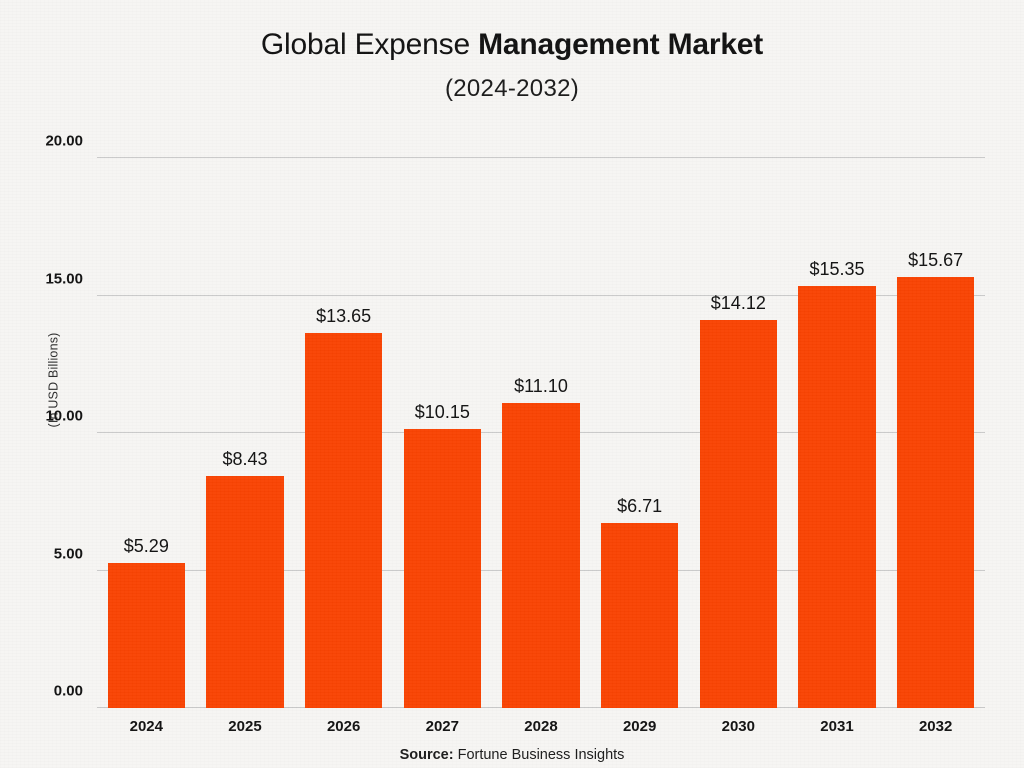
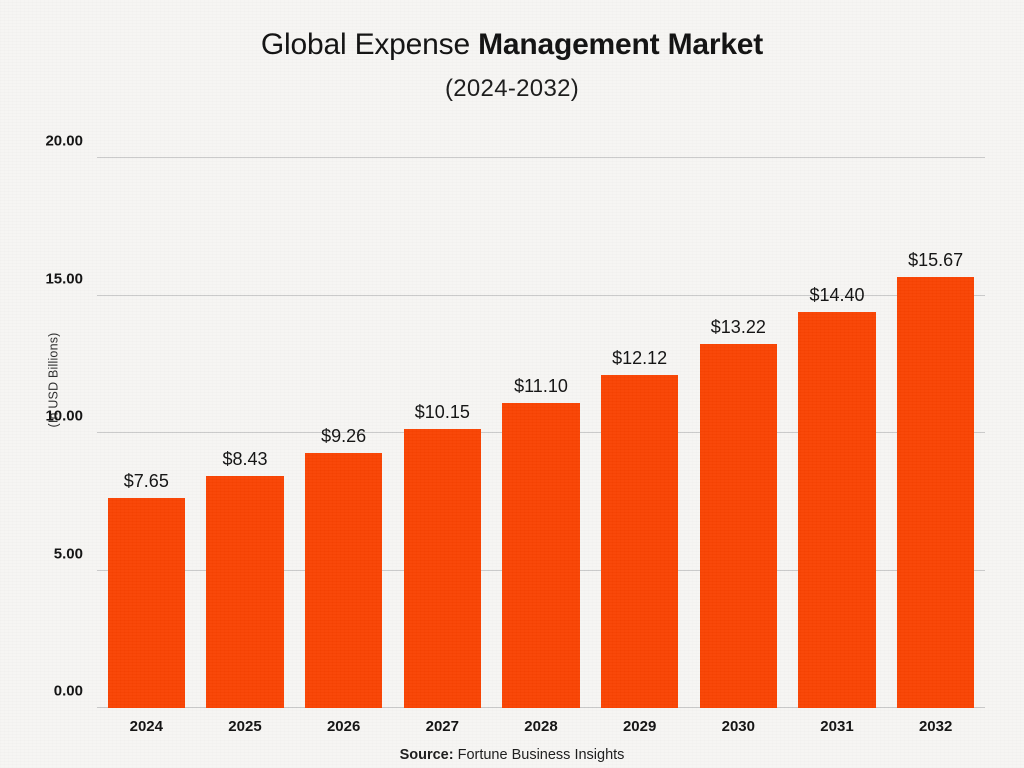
2024: $5.29 -> $7.65
2026: $13.65 -> $9.26
2029: $6.71 -> $12.12
2030: $14.12 -> $13.22
2031: $15.35 -> $14.40
